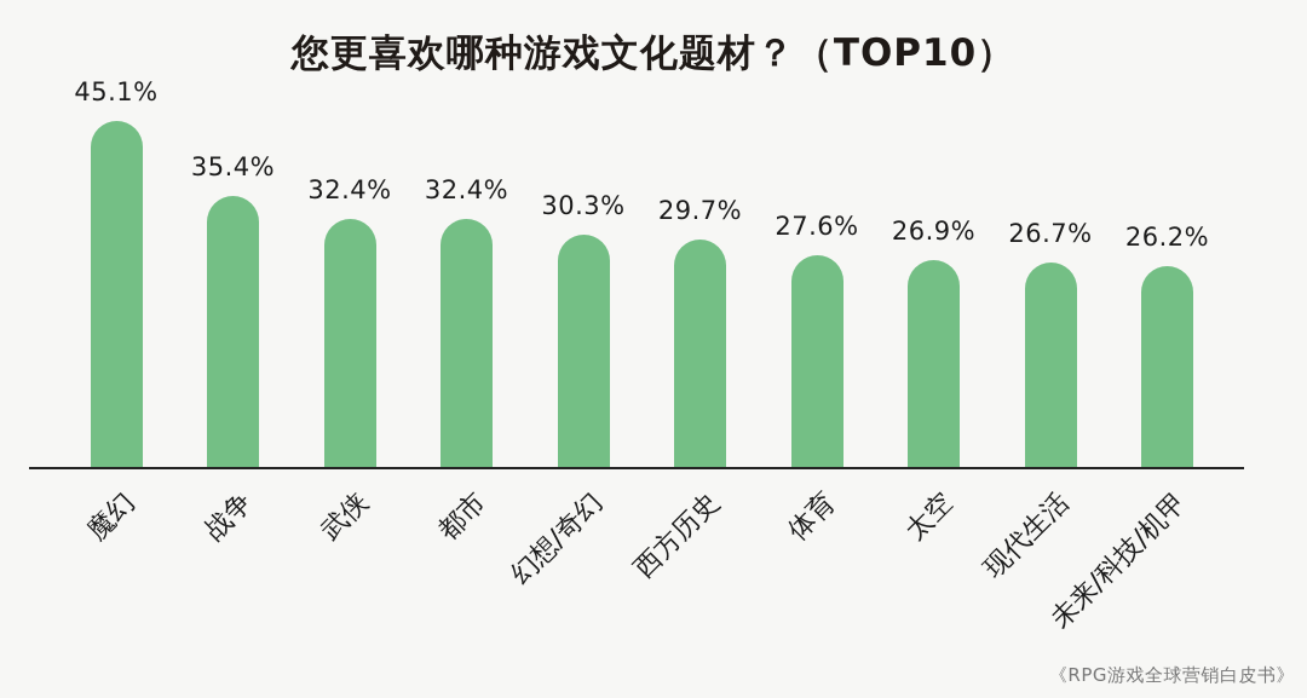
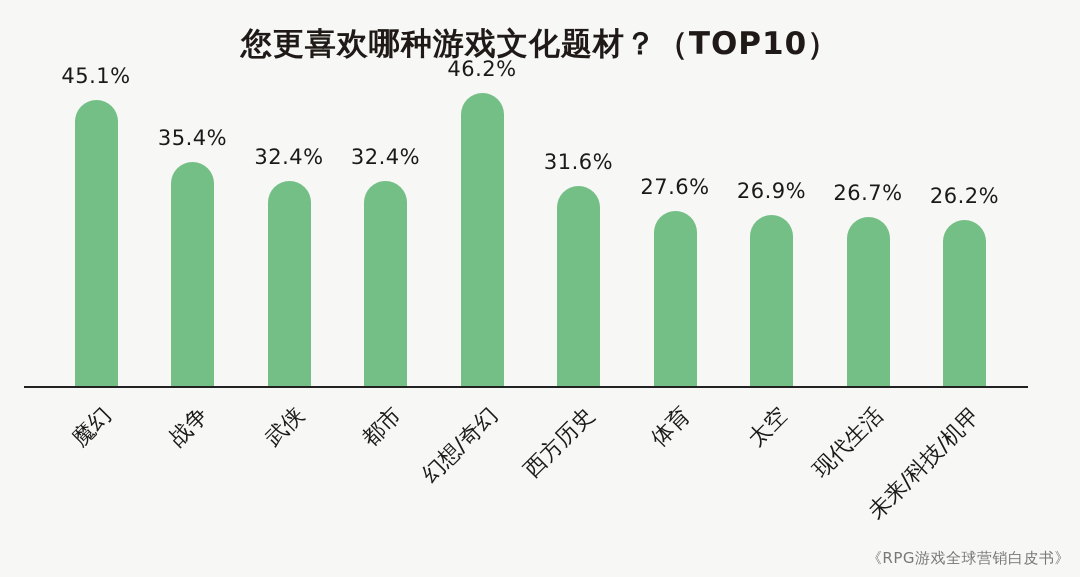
幻想/奇幻: 30.3% -> 46.2%
西方历史: 29.7% -> 31.6%
